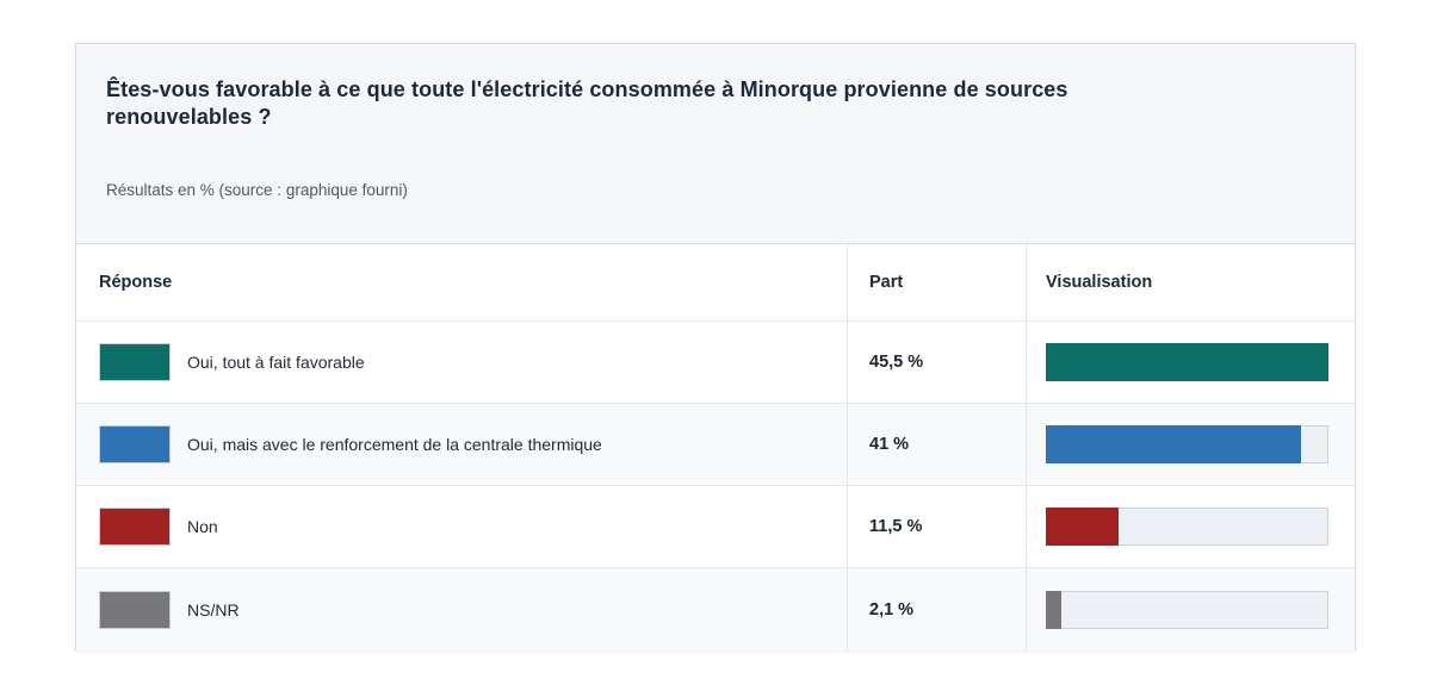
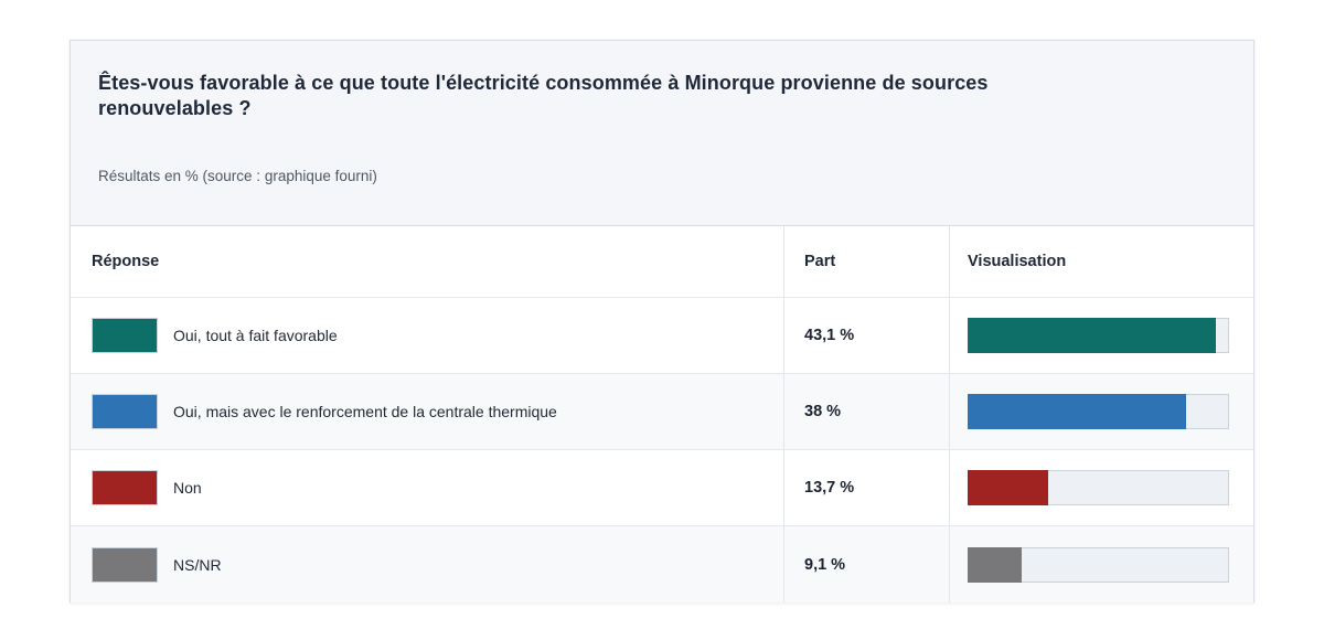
Oui, tout à fait favorable: 45,5 -> 43,1
Oui, mais avec le renforcement de la centrale thermique: 41 -> 38
Non: 11,5 -> 13,7
NS/NR: 2,1 -> 9,1
